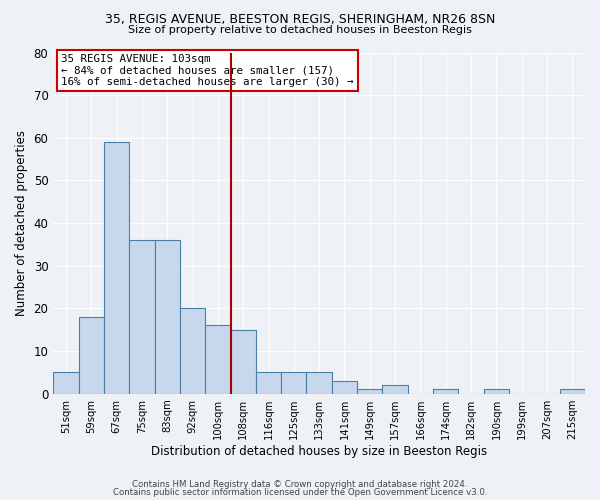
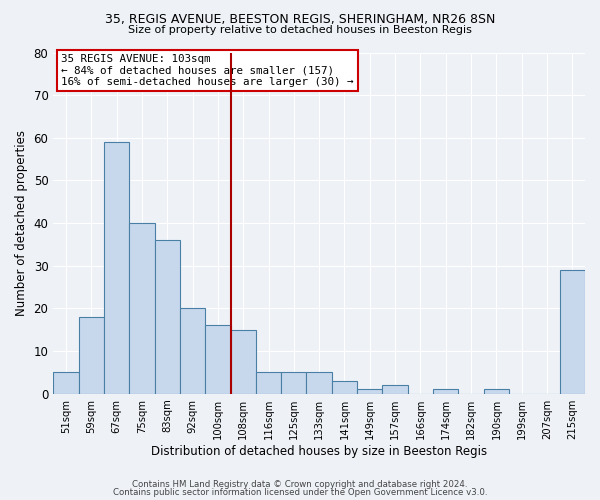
75sqm: 36 -> 40
215sqm: 1 -> 29
